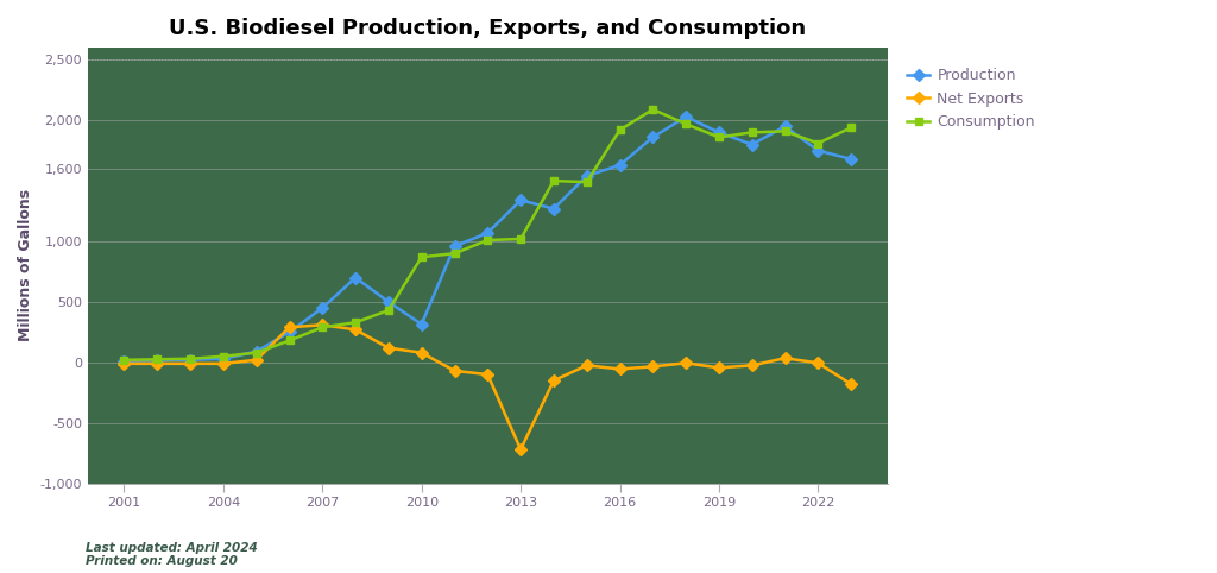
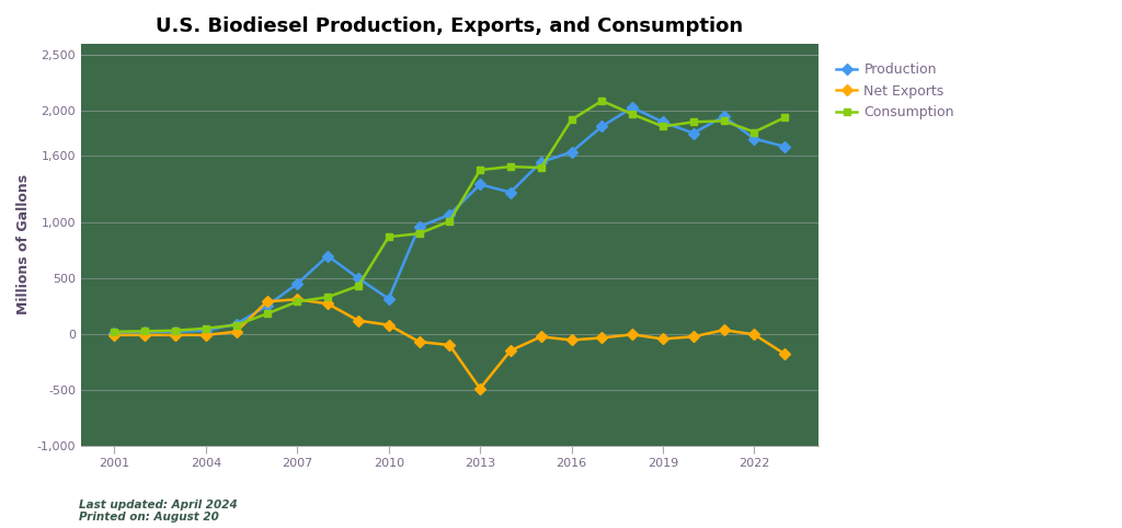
Net Exports/2013: -720 -> -490
Consumption/2013: 1,020 -> 1,470
